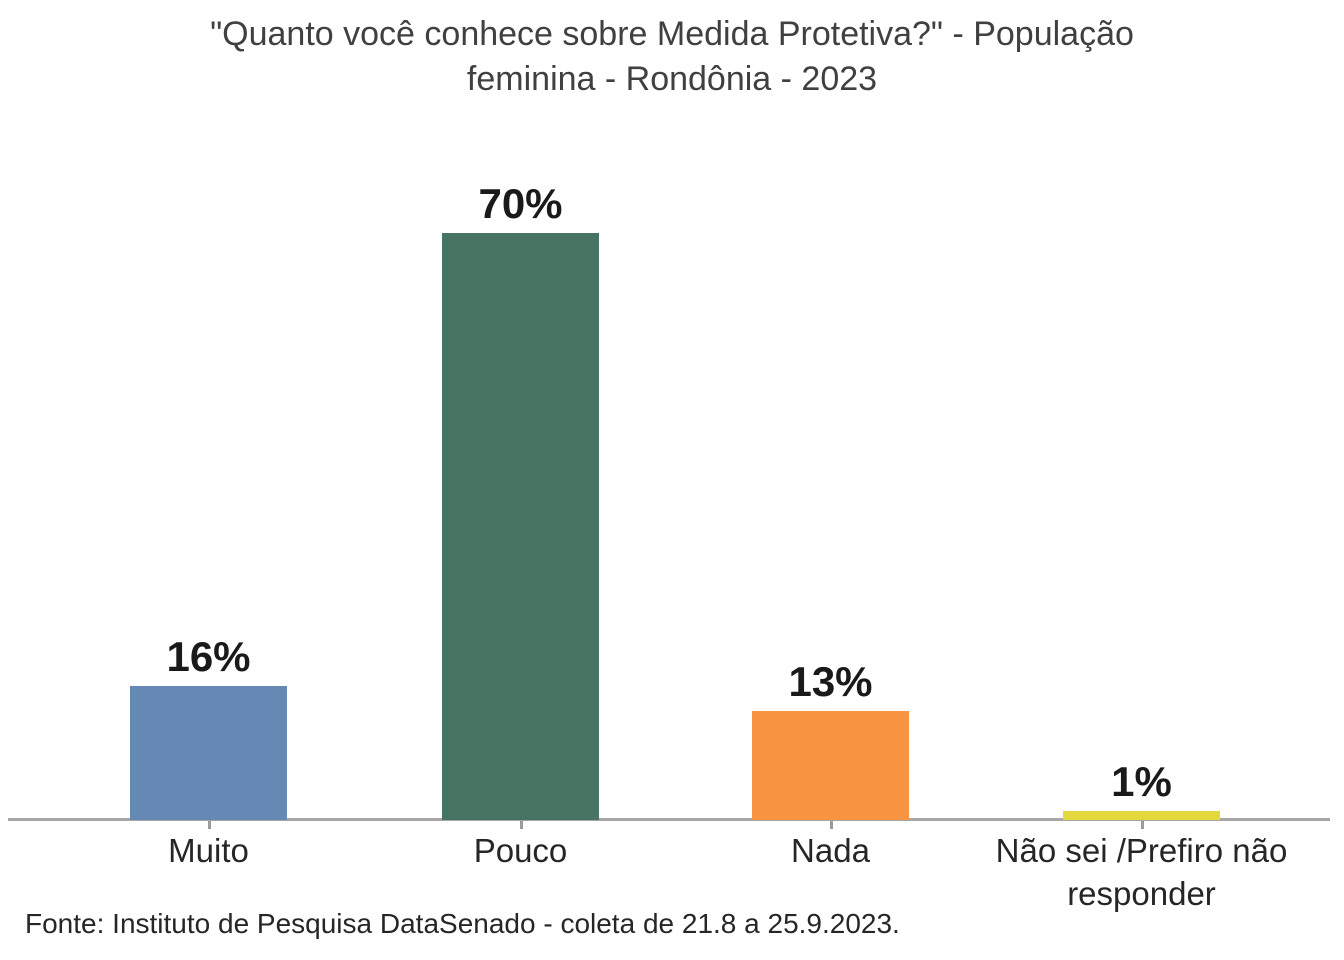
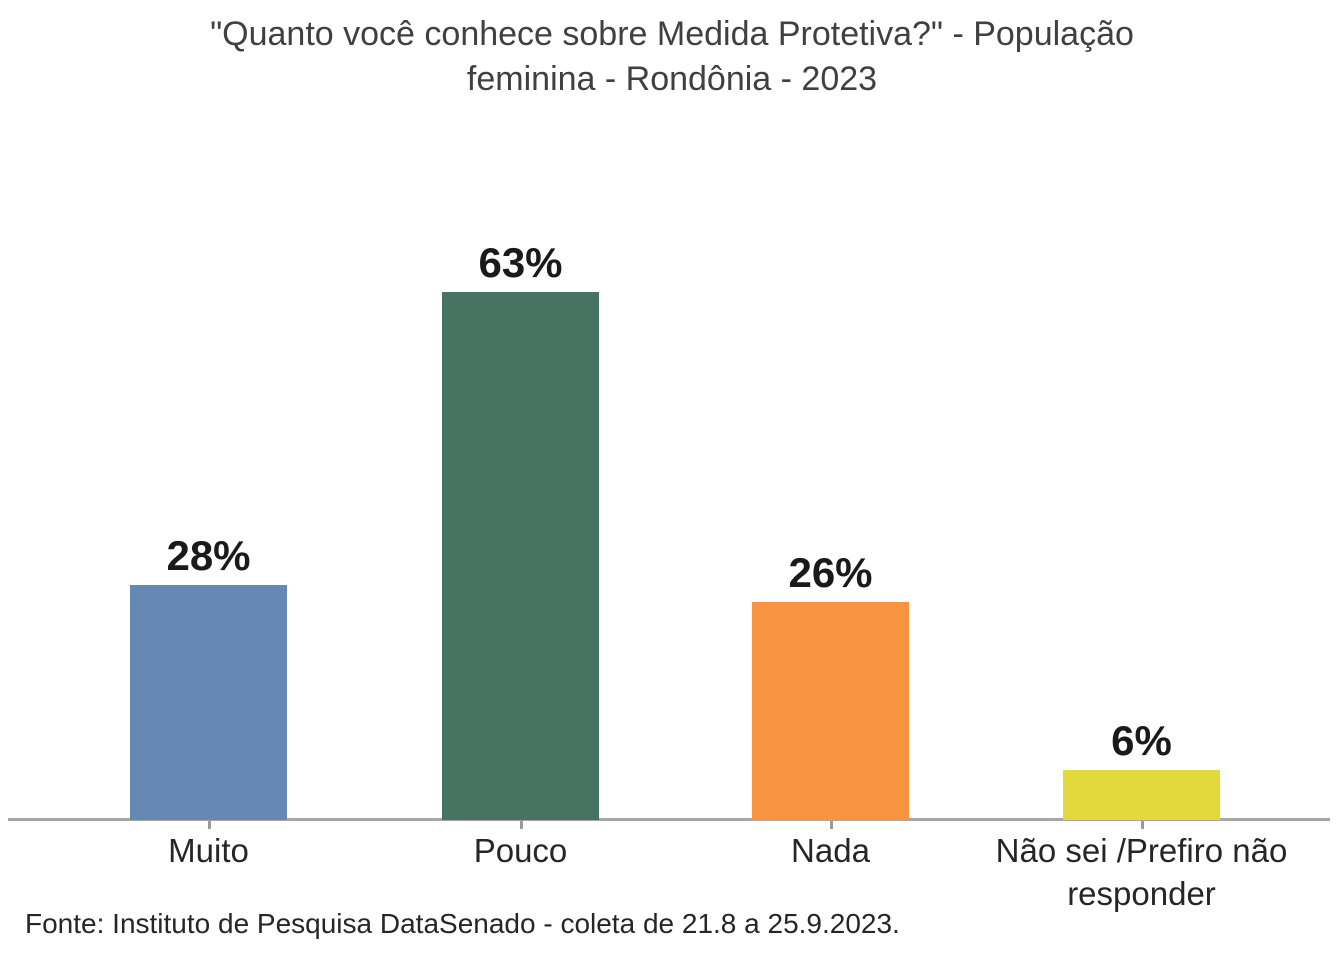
Muito: 16% -> 28%
Pouco: 70% -> 63%
Nada: 13% -> 26%
Não sei /Prefiro não responder: 1% -> 6%
